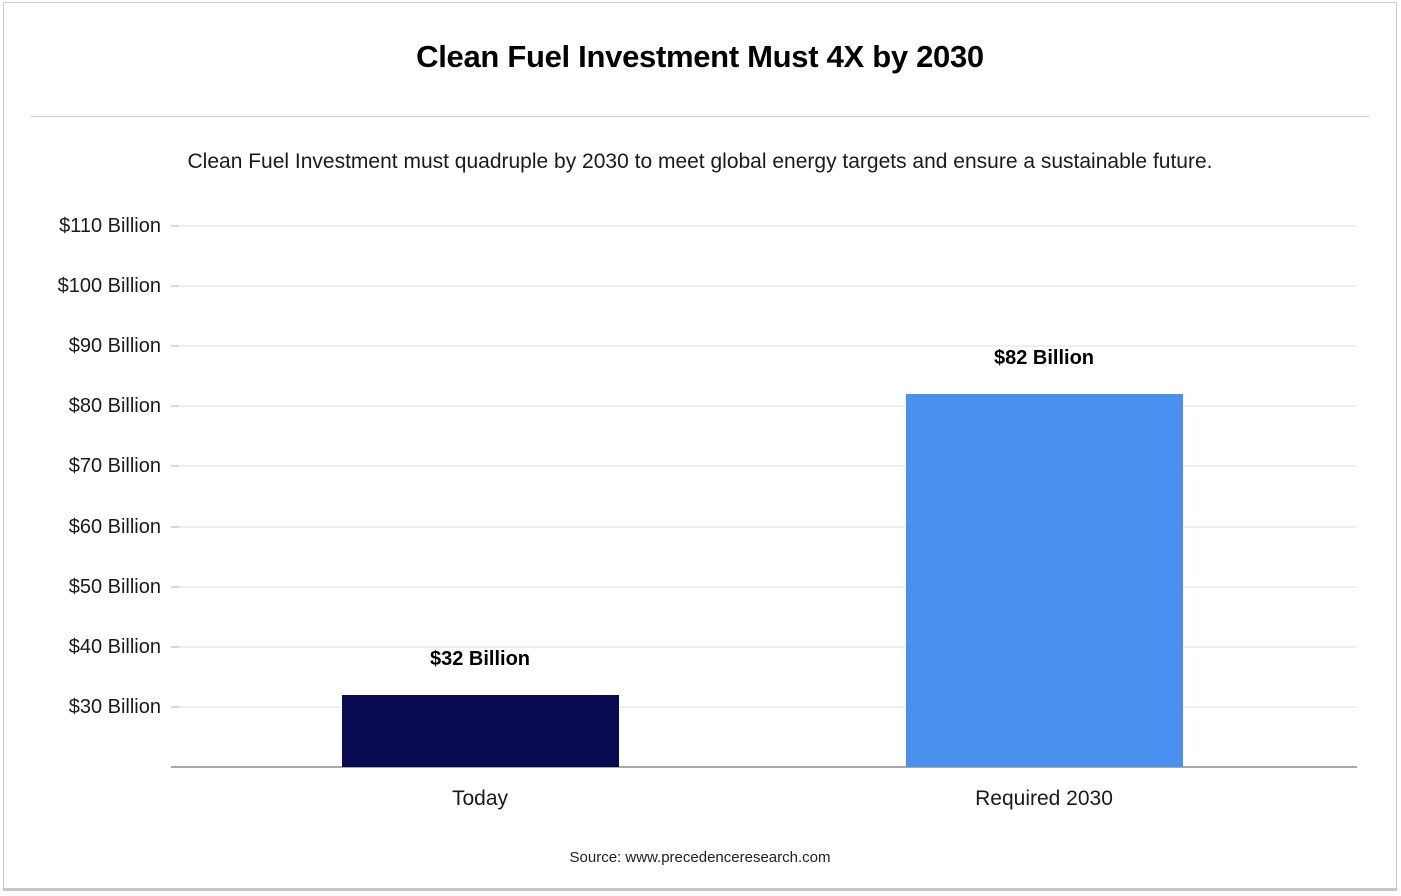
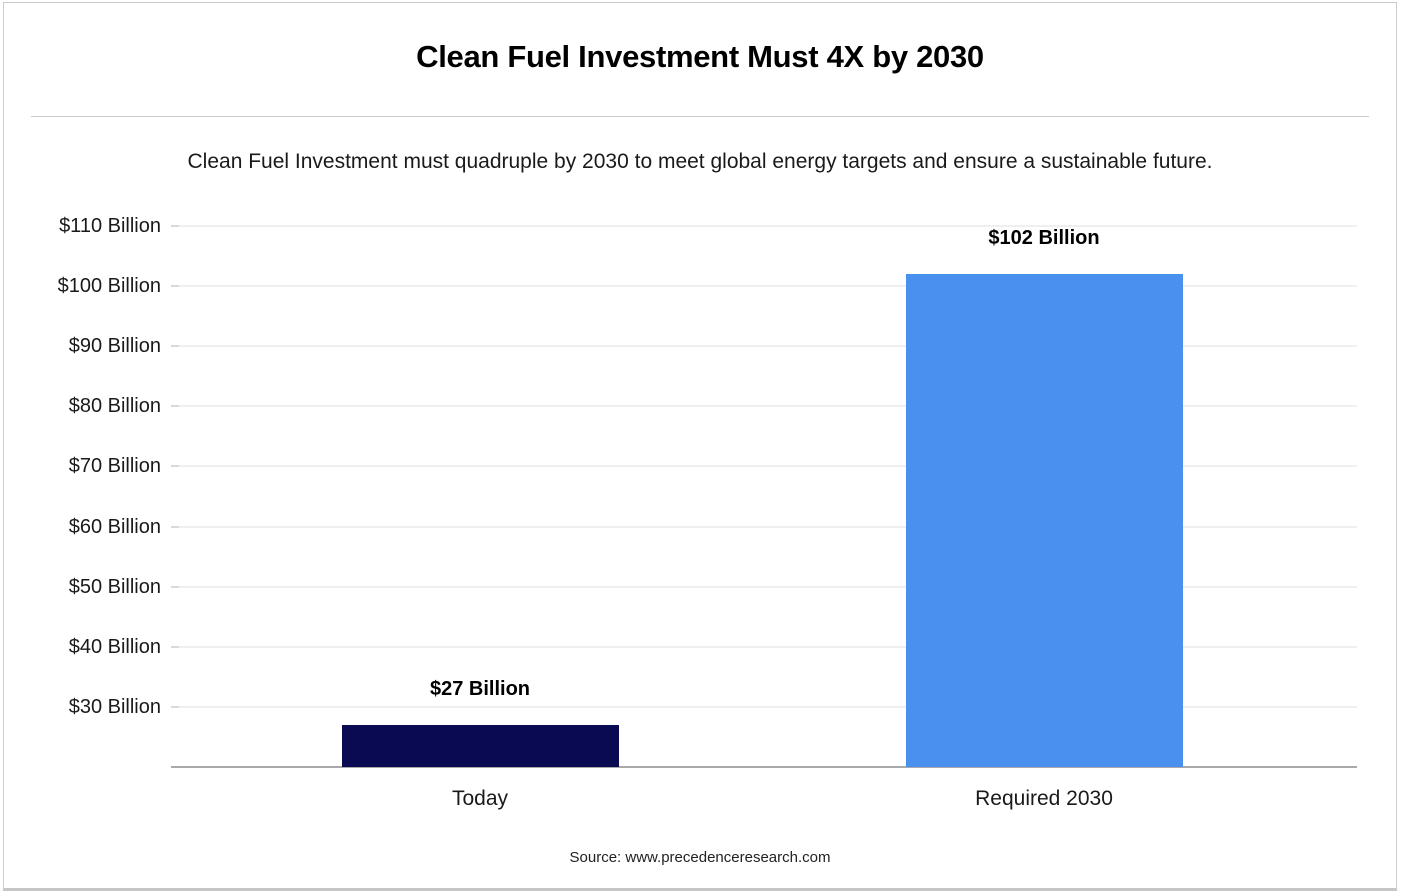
Today: $32 -> $27
Required 2030: $82 -> $102
